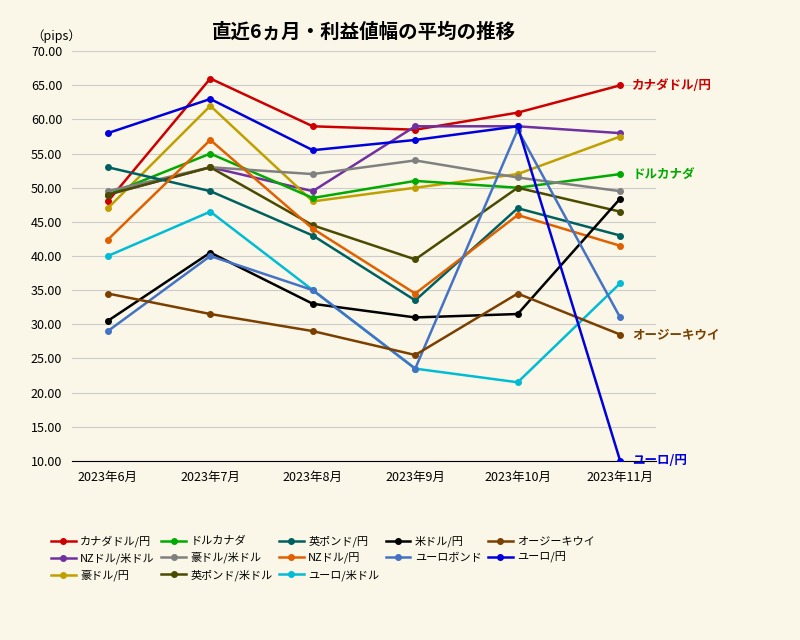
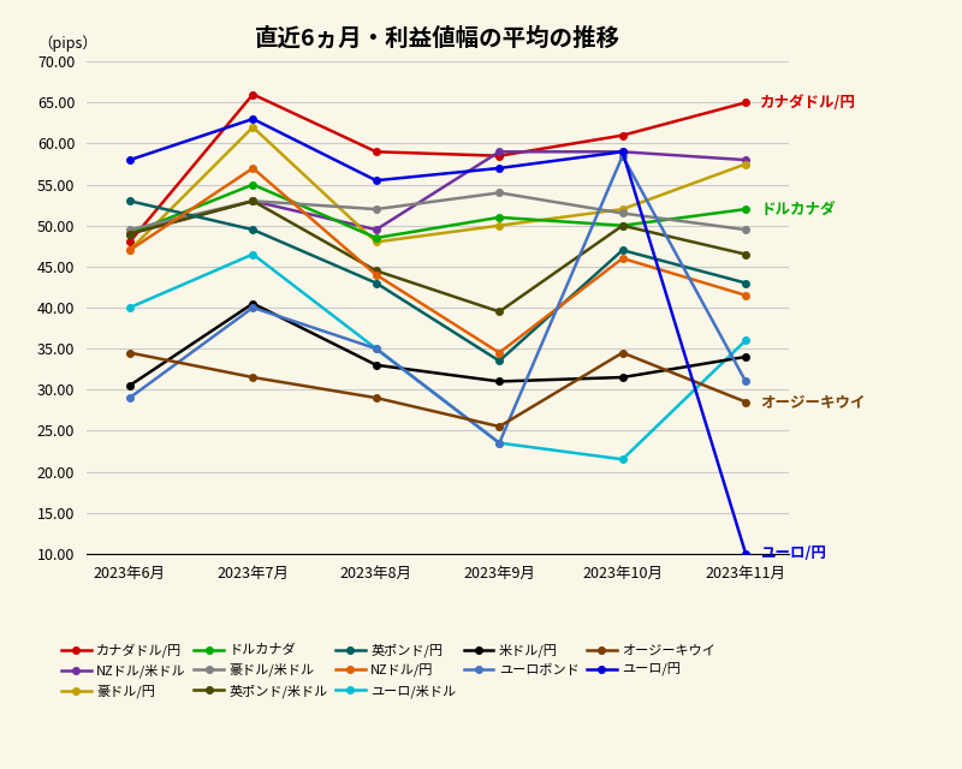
NZドル/円/2023年6月: 42.4 -> 47.0
米ドル/円/2023年11月: 48.4 -> 34.0
